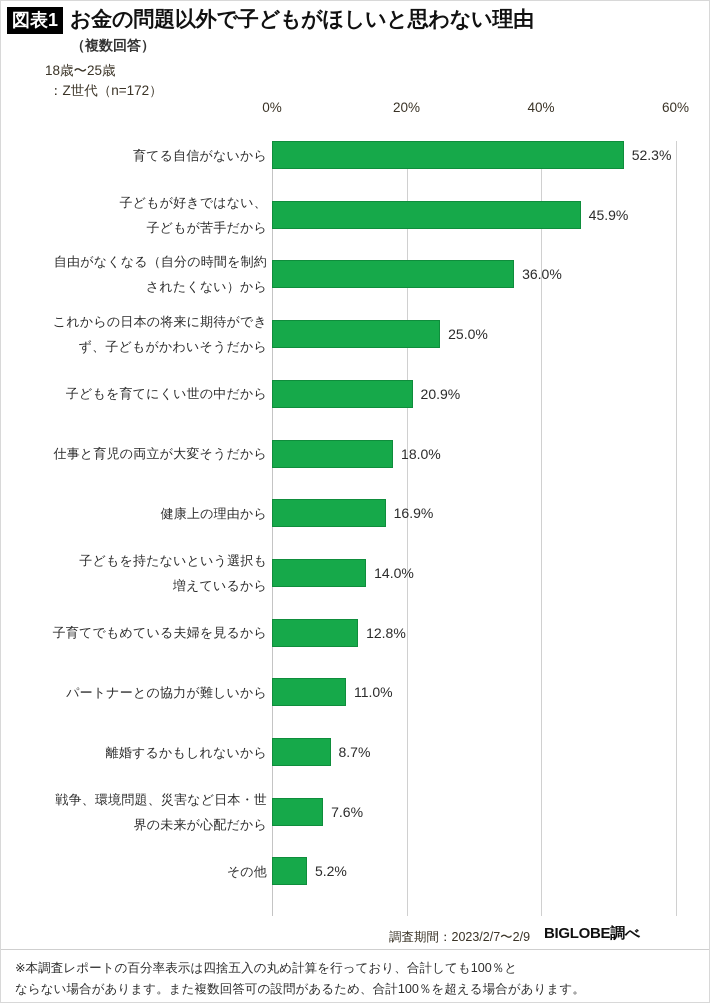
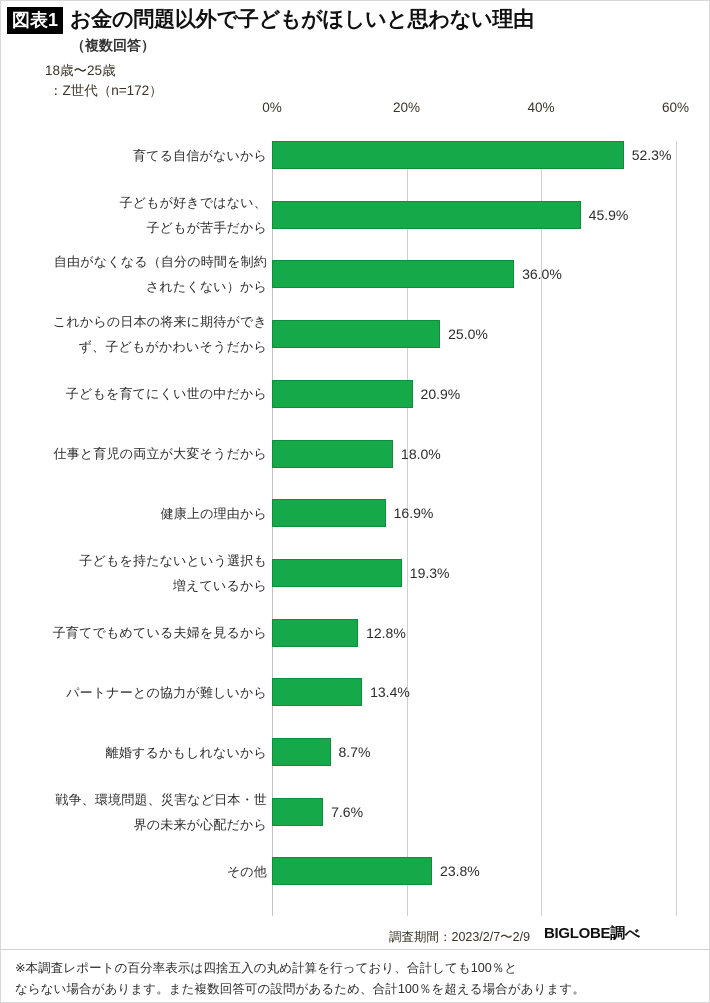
子どもを持たないという選択も 増えているから: 14.0% -> 19.3%
パートナーとの協力が難しいから: 11.0% -> 13.4%
その他: 5.2% -> 23.8%
